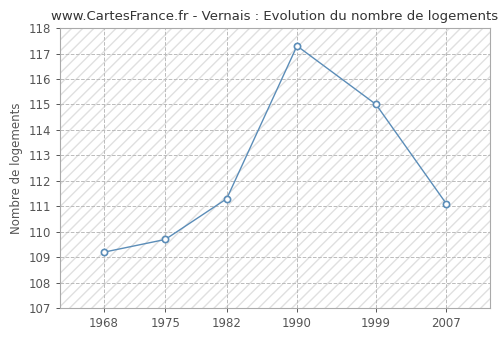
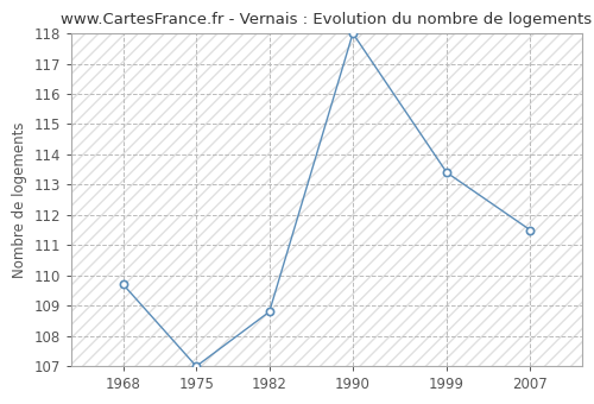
1968: 109.2 -> 109.7
1975: 109.7 -> 107.0
1982: 111.3 -> 108.8
1990: 117.3 -> 118.0
1999: 115.0 -> 113.4
2007: 111.1 -> 111.5
